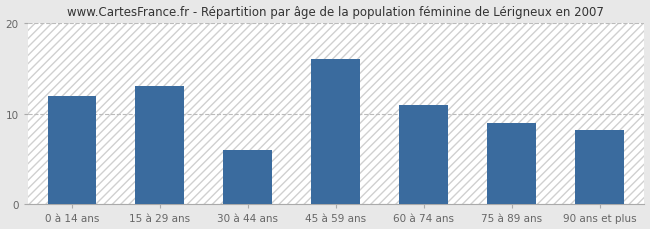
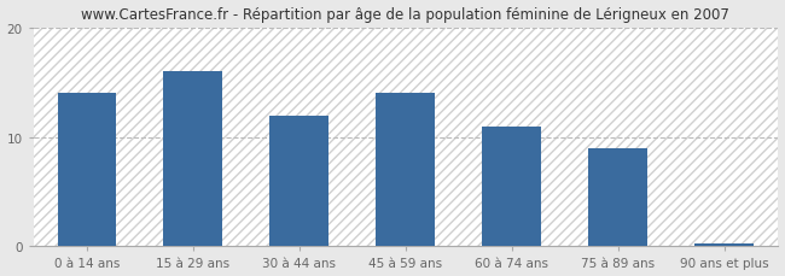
0 à 14 ans: 12.0 -> 14.0
15 à 29 ans: 13.0 -> 16.0
30 à 44 ans: 6.0 -> 12.0
45 à 59 ans: 16.0 -> 14.0
90 ans et plus: 8.2 -> 0.3
